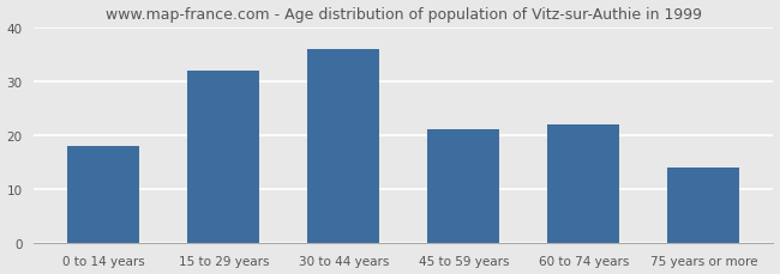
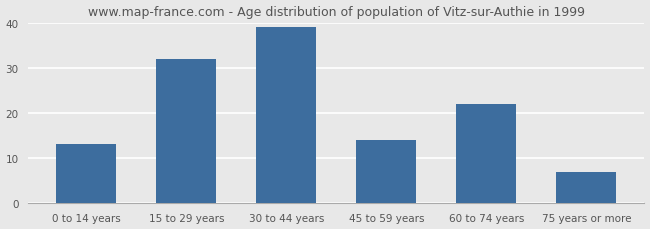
0 to 14 years: 18 -> 13
30 to 44 years: 36 -> 39
45 to 59 years: 21 -> 14
75 years or more: 14 -> 7
